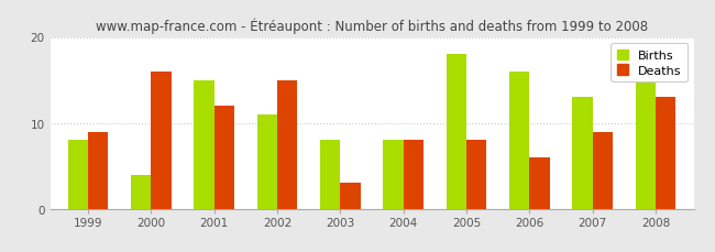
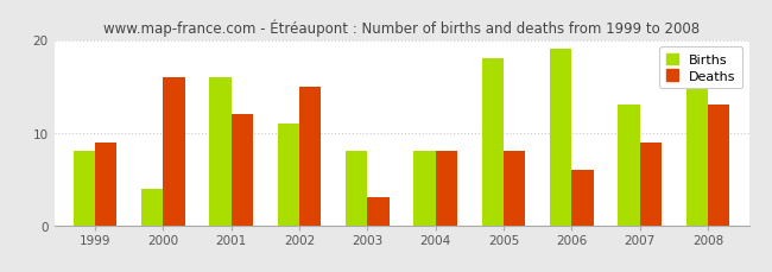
Births/2001: 15 -> 16
Births/2006: 16 -> 19
